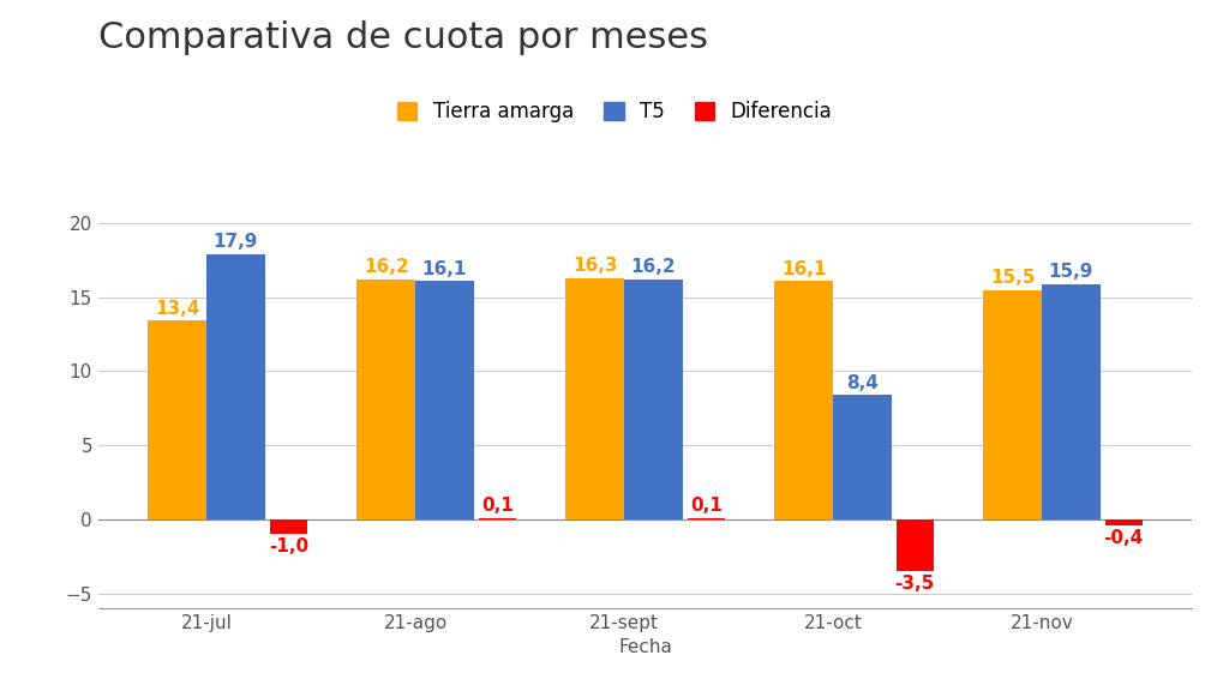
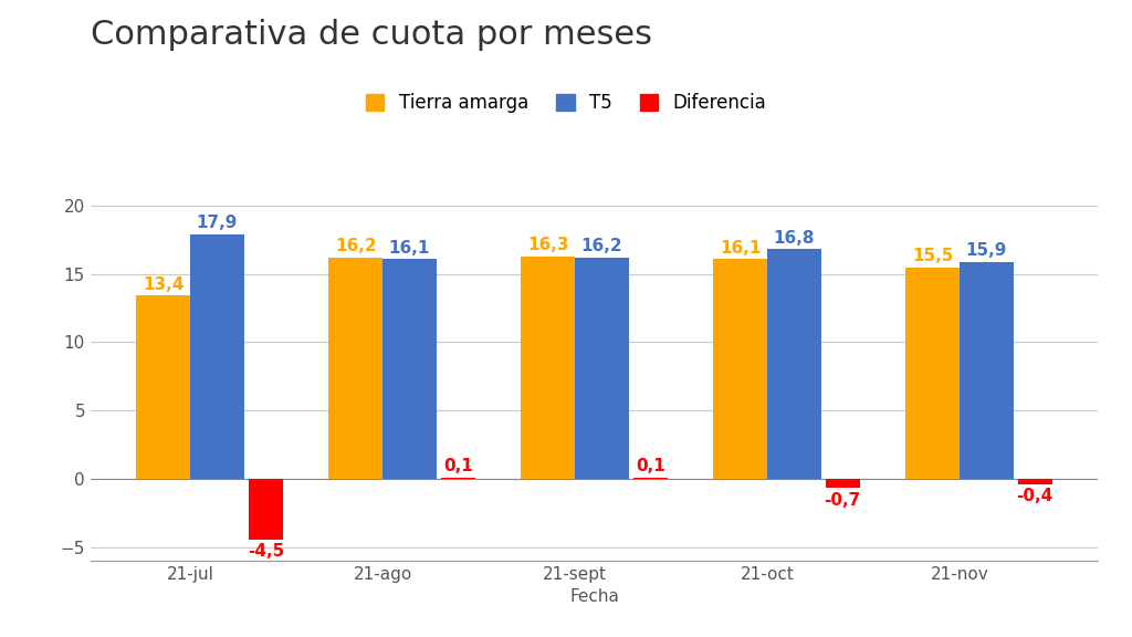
Diferencia/21-jul: -1,0 -> -4,5
T5/21-oct: 8,4 -> 16,8
Diferencia/21-oct: -3,5 -> -0,7
